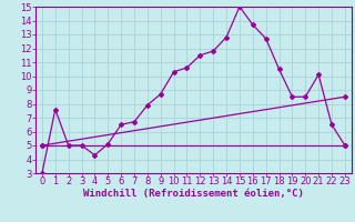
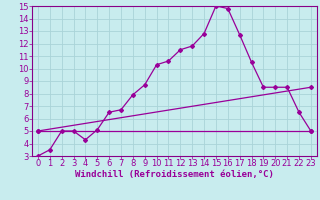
1: 7.6 -> 3.5
16: 13.7 -> 14.8
21: 10.1 -> 8.5
